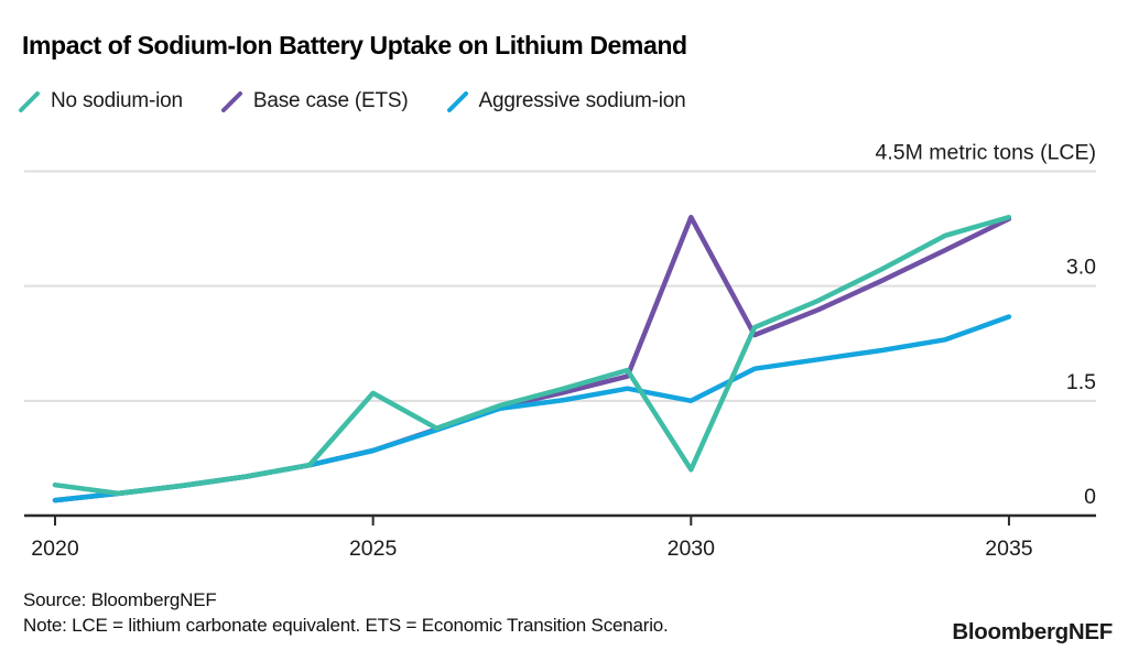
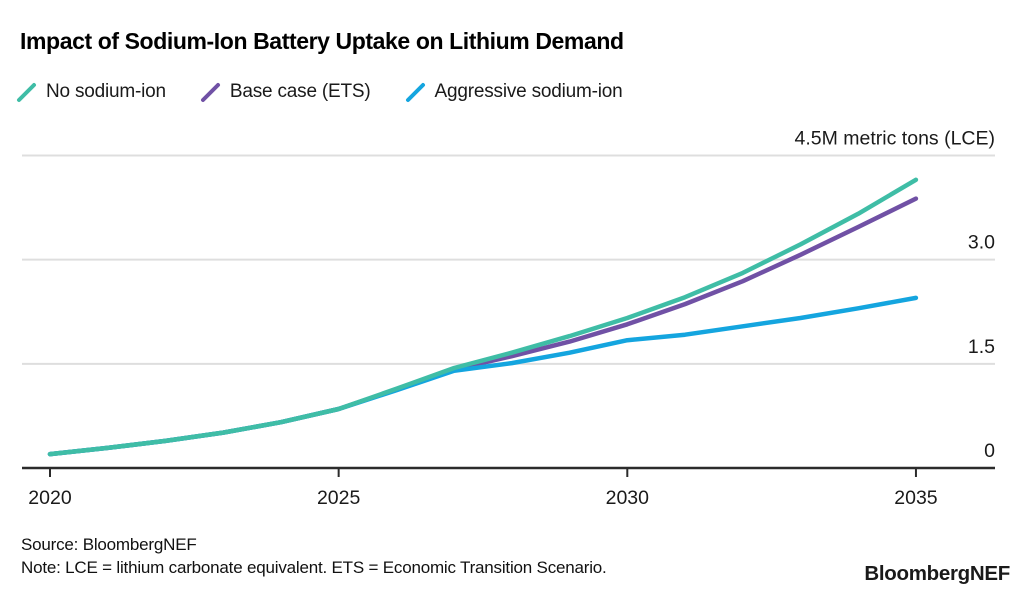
No sodium-ion/2020: 0.4 -> 0.2
No sodium-ion/2025: 1.6 -> 0.8
No sodium-ion/2030: 0.6 -> 2.2
Base case (ETS)/2030: 3.9 -> 2.1
Aggressive sodium-ion/2030: 1.5 -> 1.8
No sodium-ion/2035: 3.9 -> 4.2
Aggressive sodium-ion/2035: 2.6 -> 2.5
